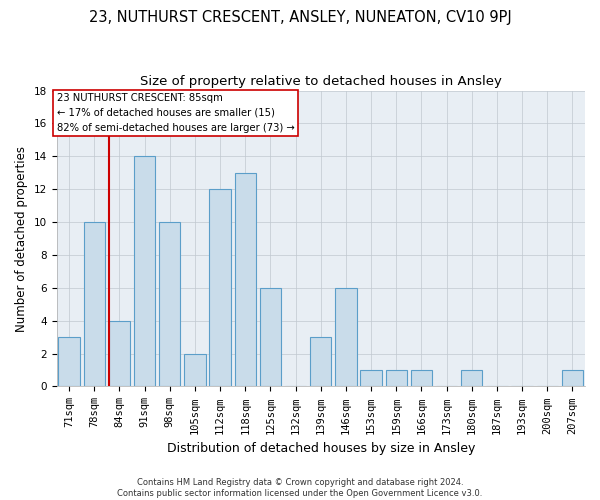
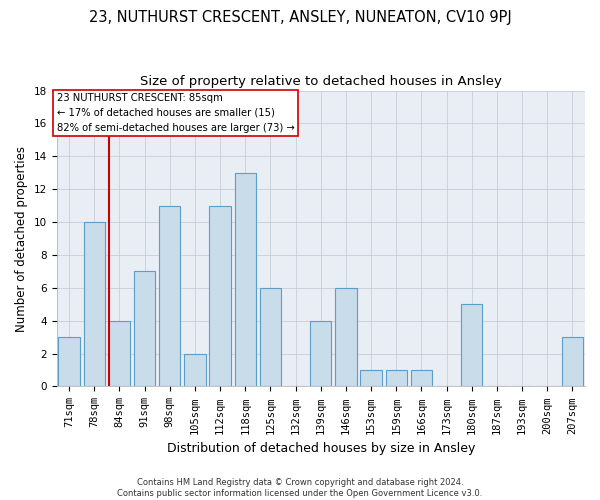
91sqm: 14 -> 7
98sqm: 10 -> 11
112sqm: 12 -> 11
139sqm: 3 -> 4
180sqm: 1 -> 5
207sqm: 1 -> 3
